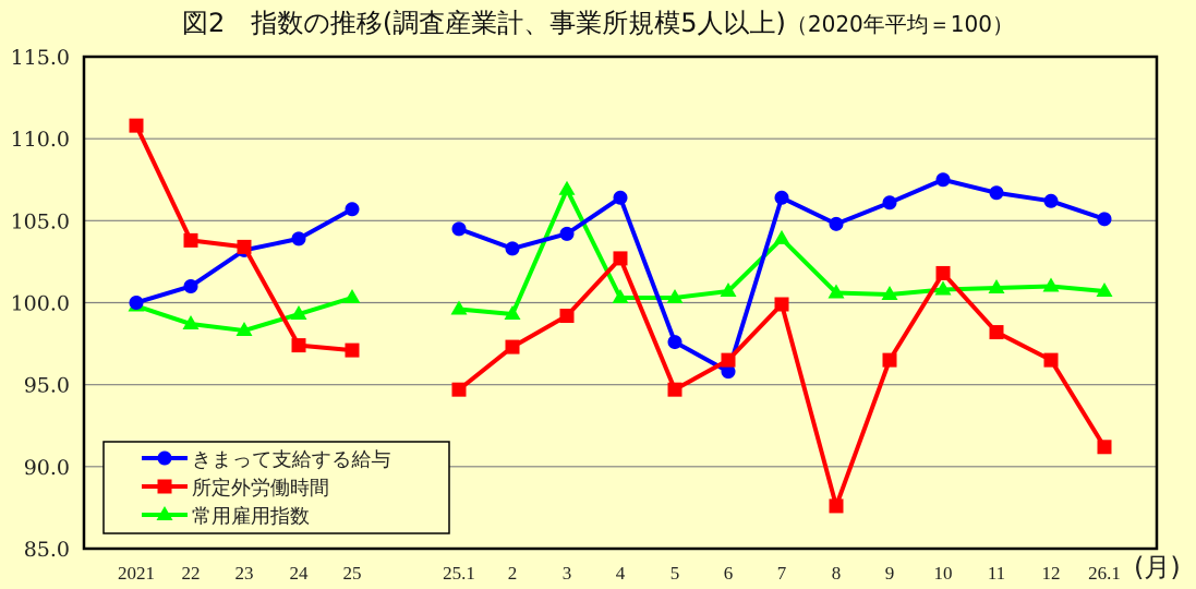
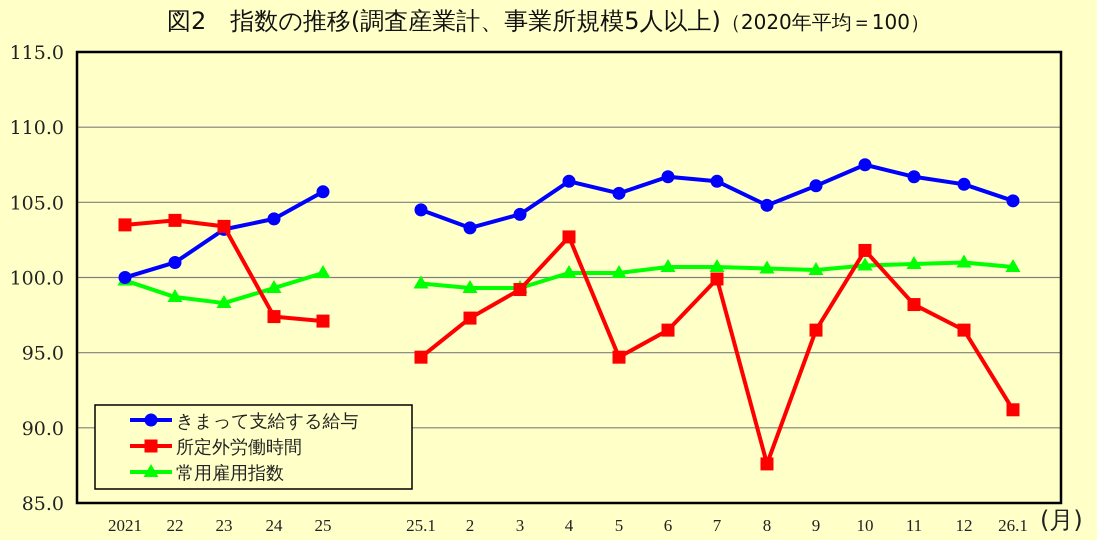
所定外労働時間/2021: 110.8 -> 103.5
常用雇用指数/3: 106.9 -> 99.3
きまって支給する給与/5: 97.6 -> 105.6
きまって支給する給与/6: 95.8 -> 106.7
常用雇用指数/7: 103.9 -> 100.7
